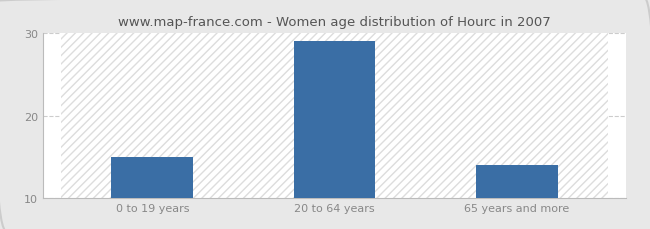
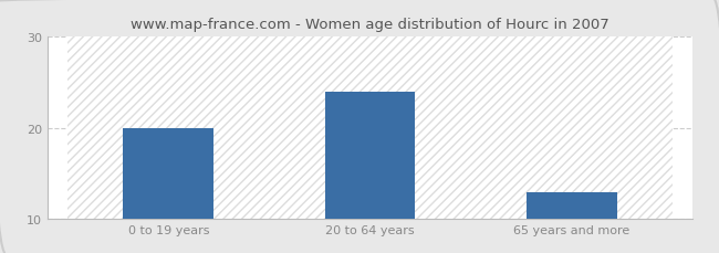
0 to 19 years: 15 -> 20
20 to 64 years: 29 -> 24
65 years and more: 14 -> 13
